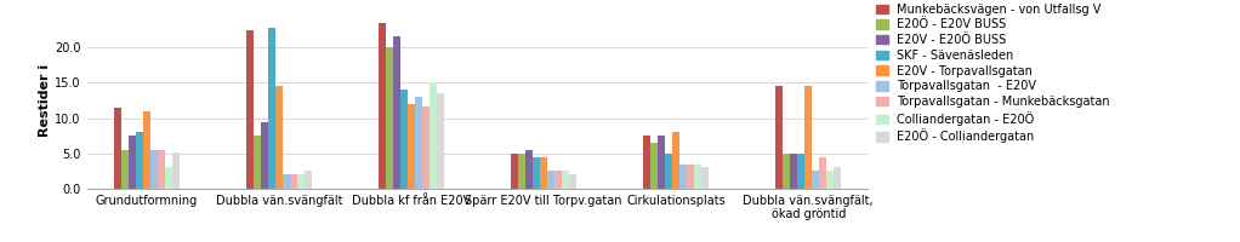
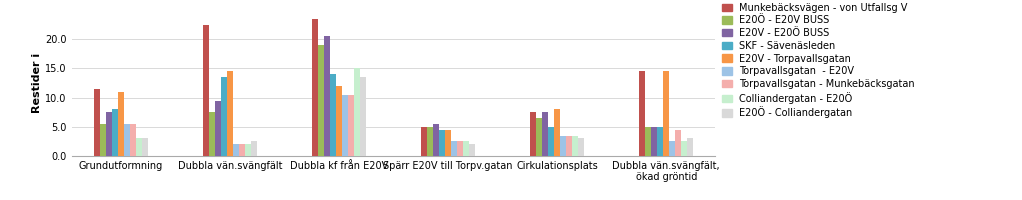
E20Ö - Colliandergatan/Grundutformning: 5.2 -> 3.0
SKF - Sävenäsleden/Dubbla vän.svängfält: 22.8 -> 13.5
E20Ö - E20V BUSS/Dubbla kf från E20V: 20.0 -> 19.0
E20V - E20Ö BUSS/Dubbla kf från E20V: 21.6 -> 20.5
Torpavallsgatan - E20V/Dubbla kf från E20V: 13.0 -> 10.5
Torpavallsgatan - Munkebäcksgatan/Dubbla kf från E20V: 11.6 -> 10.5
